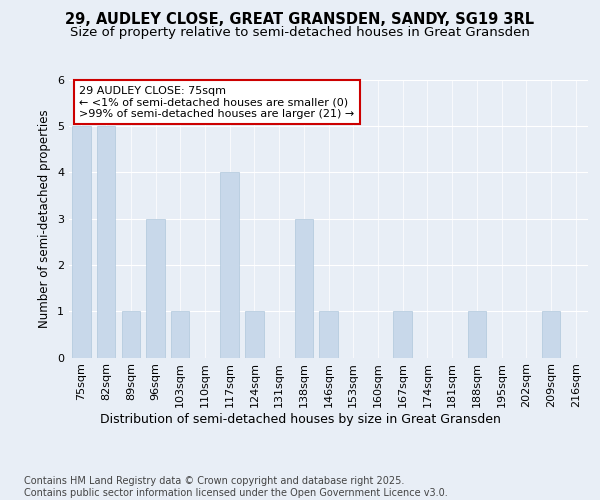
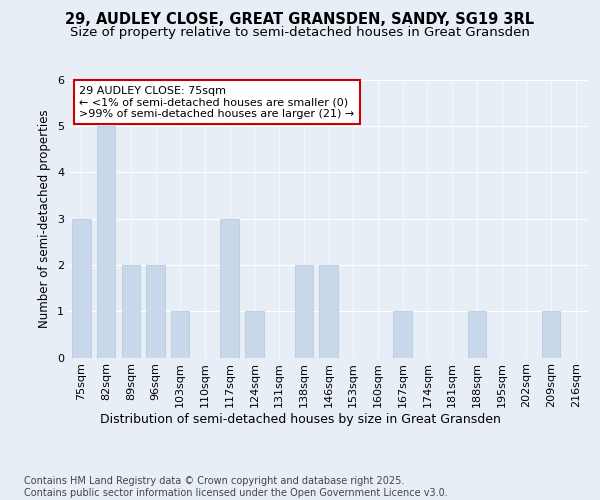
75sqm: 5 -> 3
89sqm: 1 -> 2
96sqm: 3 -> 2
117sqm: 4 -> 3
138sqm: 3 -> 2
146sqm: 1 -> 2
